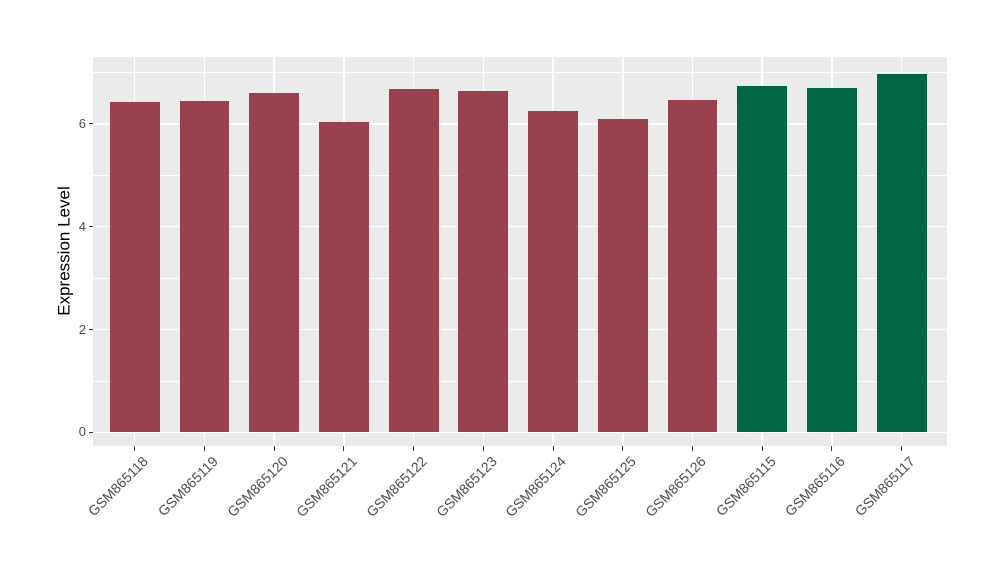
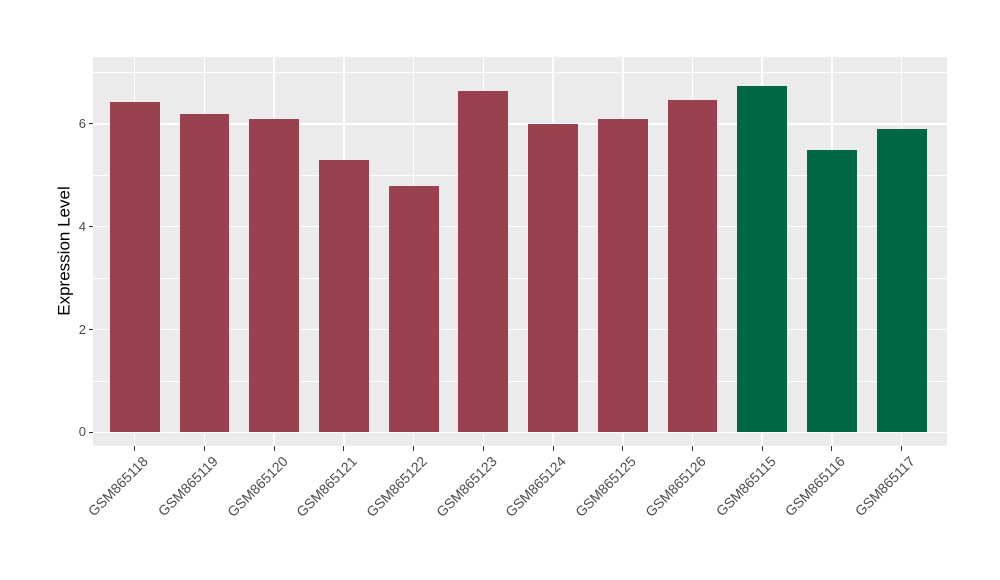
GSM865119: 6.5 -> 6.2
GSM865120: 6.6 -> 6.1
GSM865121: 6.0 -> 5.3
GSM865122: 6.7 -> 4.8
GSM865124: 6.2 -> 6.0
GSM865116: 6.7 -> 5.5
GSM865117: 7.0 -> 5.9
